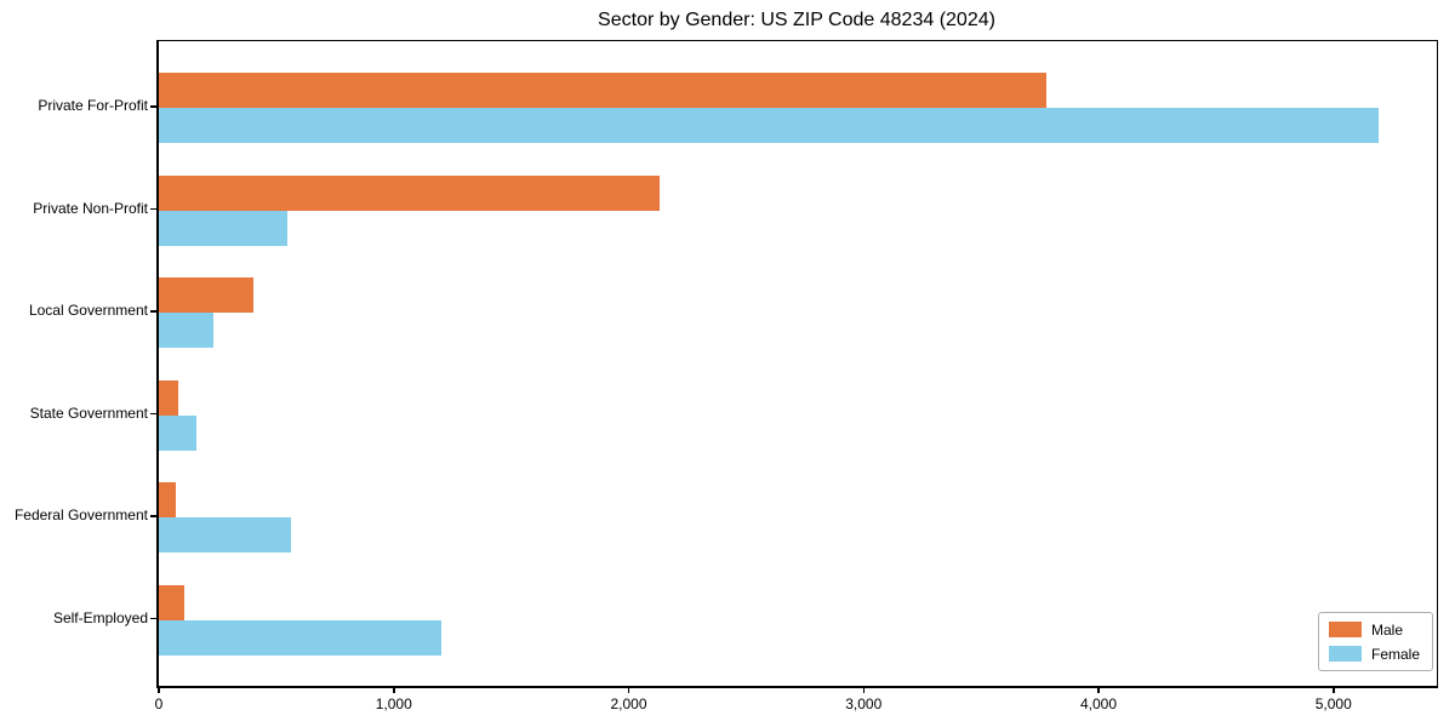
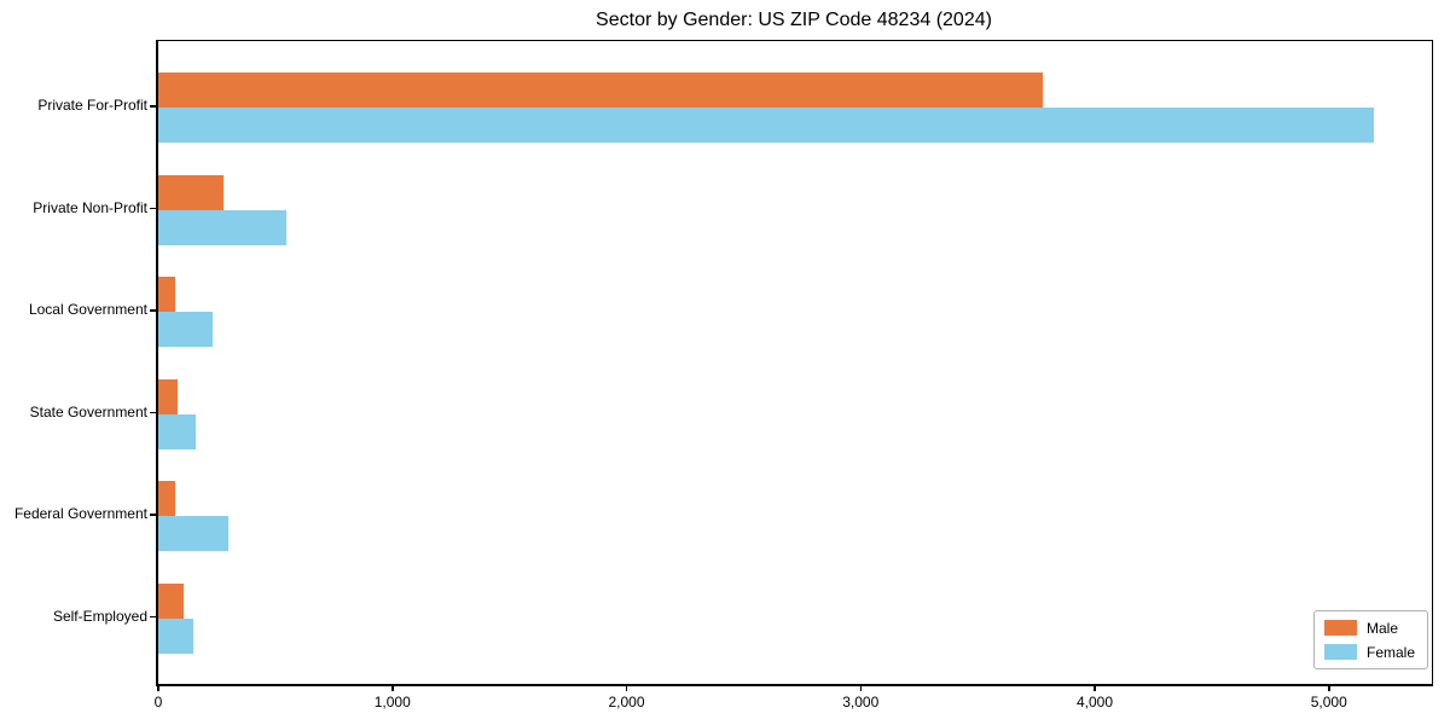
Male/Private Non-Profit: 2130 -> 280
Male/Local Government: 400 -> 70
Female/Federal Government: 560 -> 300
Female/Self-Employed: 1200 -> 150
